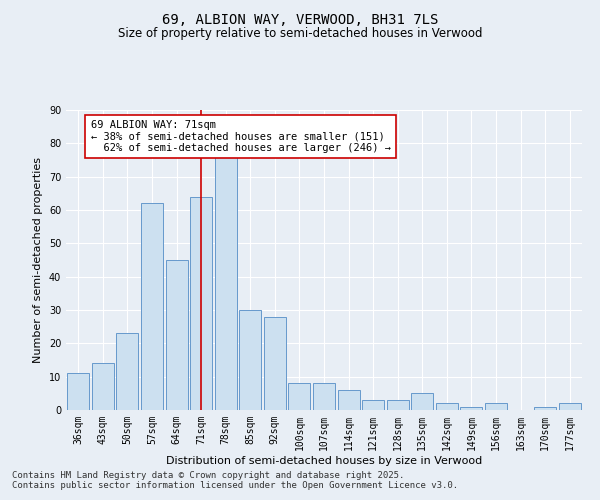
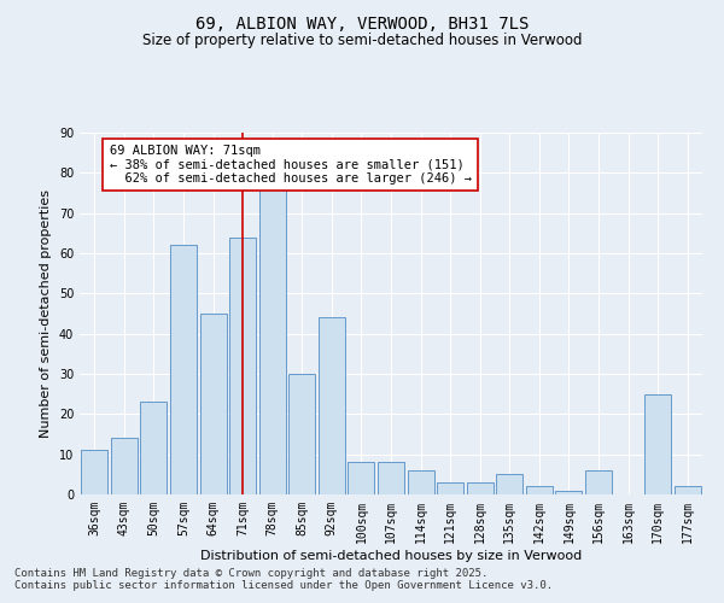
92sqm: 28 -> 44
156sqm: 2 -> 6
170sqm: 1 -> 25
